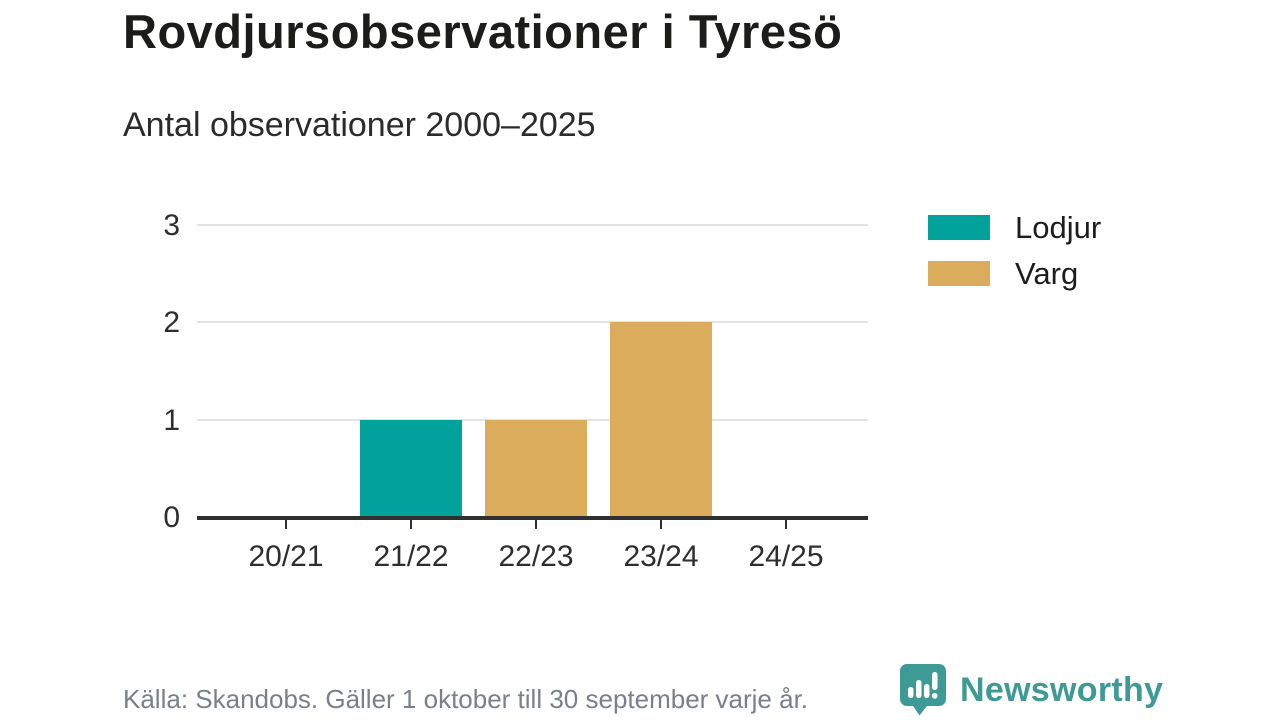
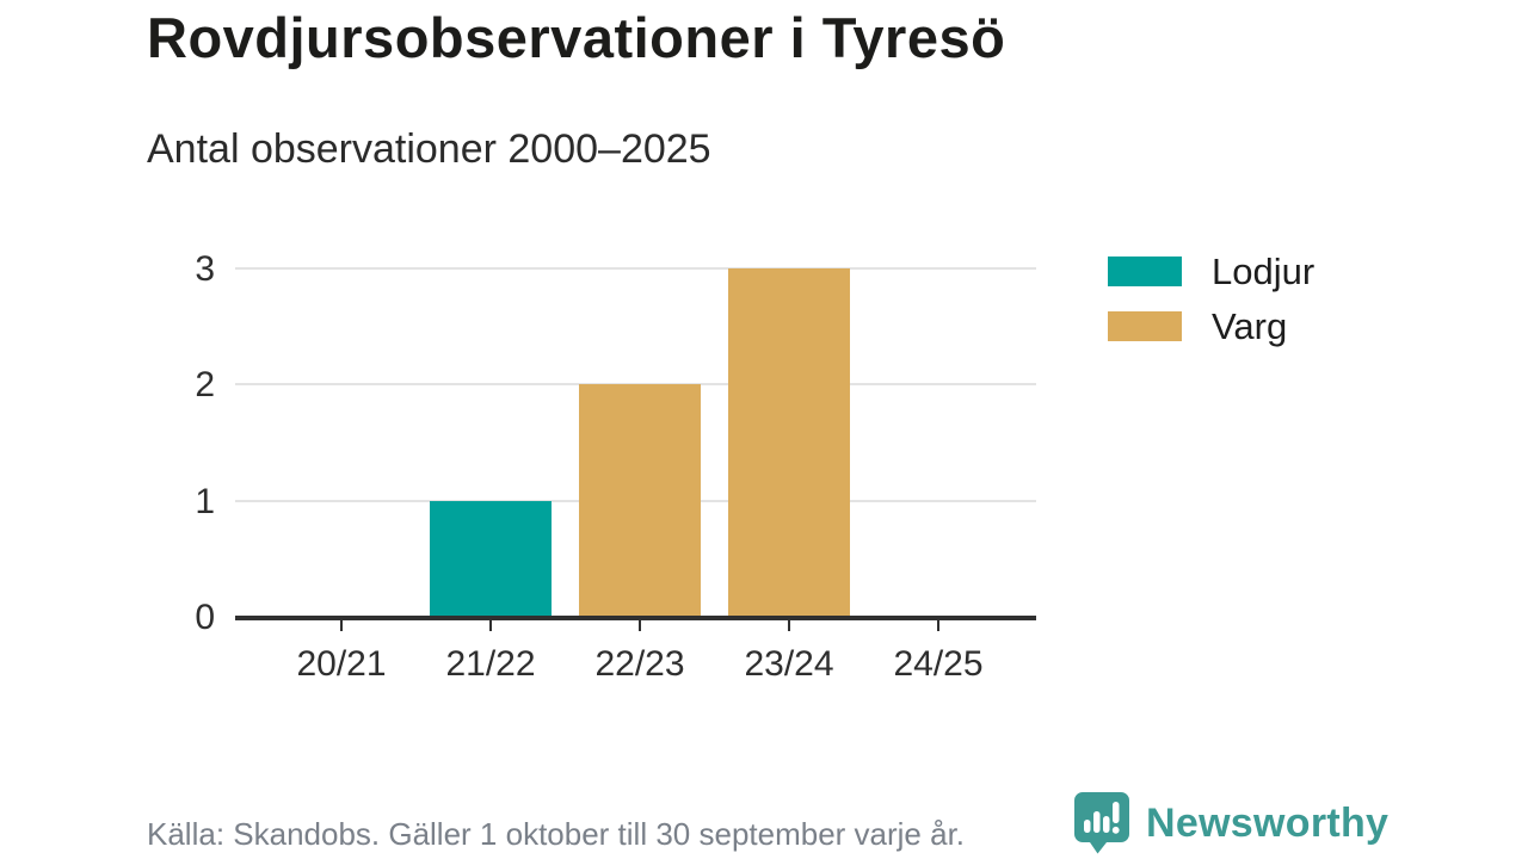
Varg/22/23: 1 -> 2
Varg/23/24: 2 -> 3
